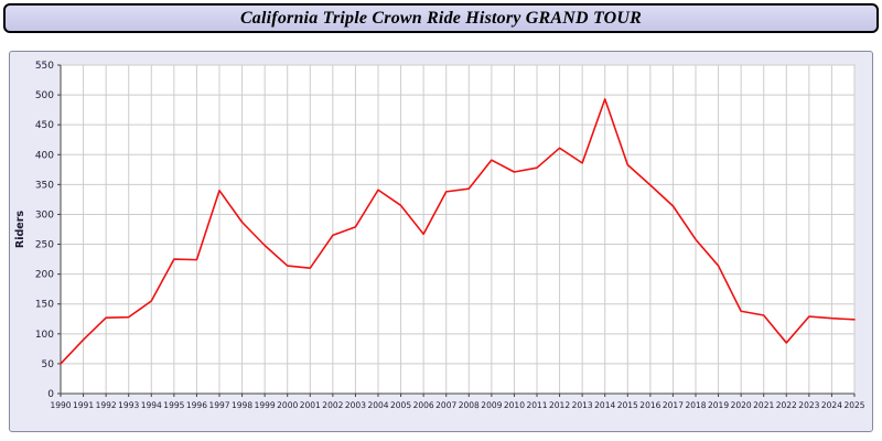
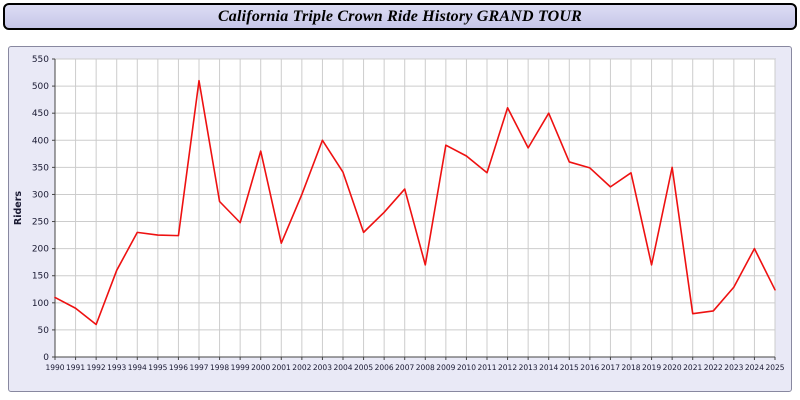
1990: 50 -> 110
1992: 130 -> 60
1993: 130 -> 160
1994: 160 -> 230
1997: 340 -> 510
2000: 210 -> 380
2002: 260 -> 300
2003: 280 -> 400
2005: 320 -> 230
2007: 340 -> 310
2008: 340 -> 170
2011: 380 -> 340
2012: 410 -> 460
2014: 490 -> 450
2015: 380 -> 360
2018: 260 -> 340
2019: 210 -> 170
2020: 140 -> 350
2021: 130 -> 80
2024: 130 -> 200
